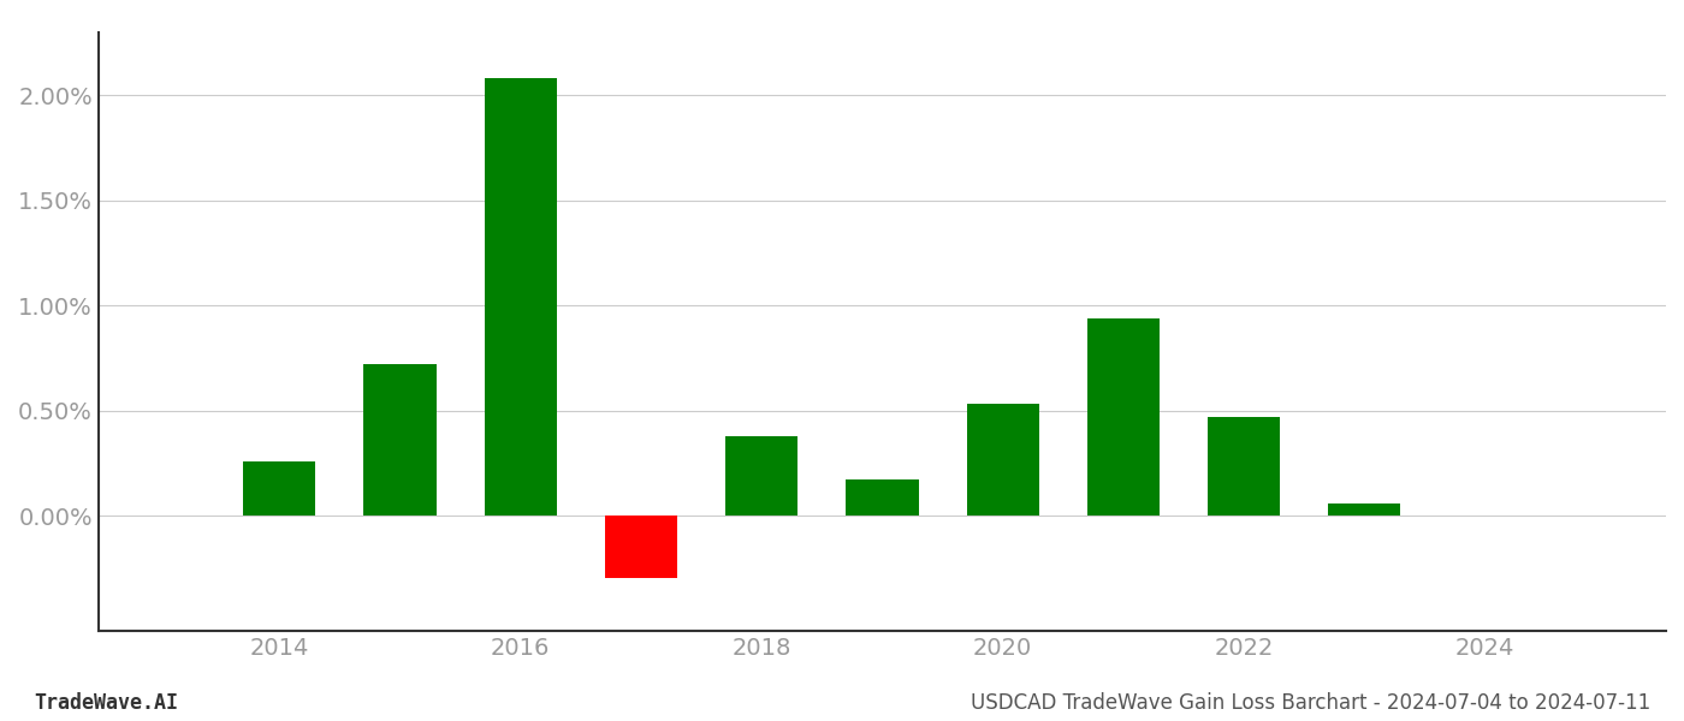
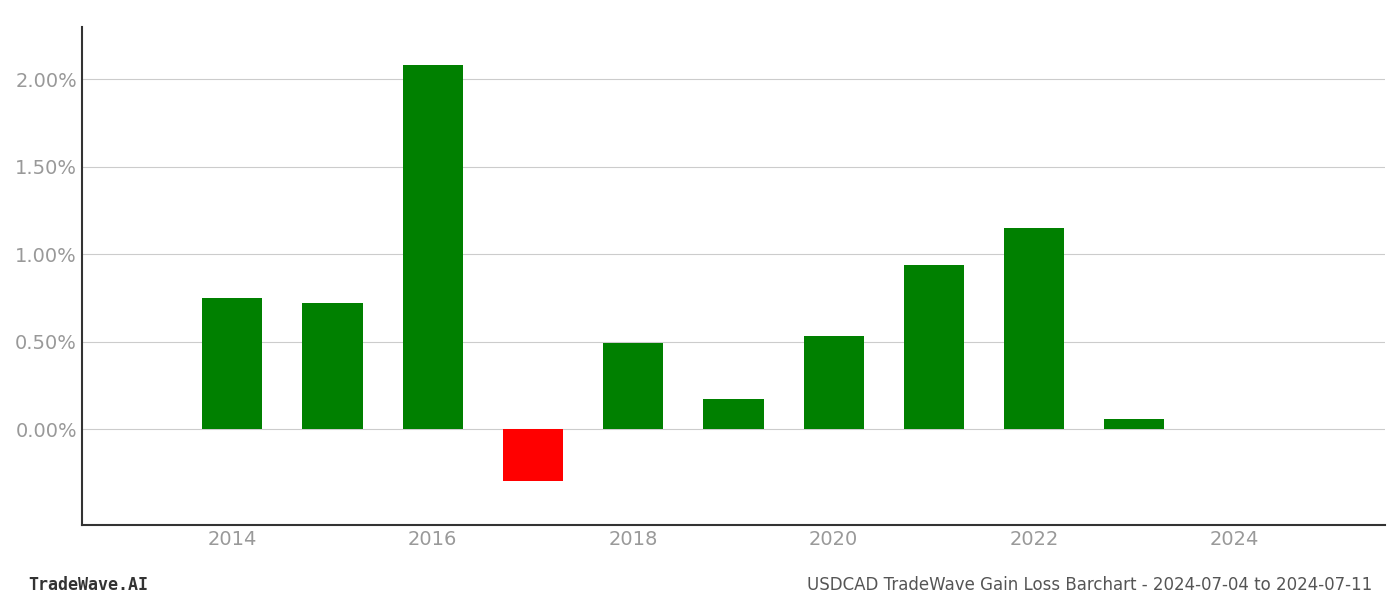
2014: 0.26% -> 0.75%
2018: 0.38% -> 0.49%
2022: 0.47% -> 1.15%
